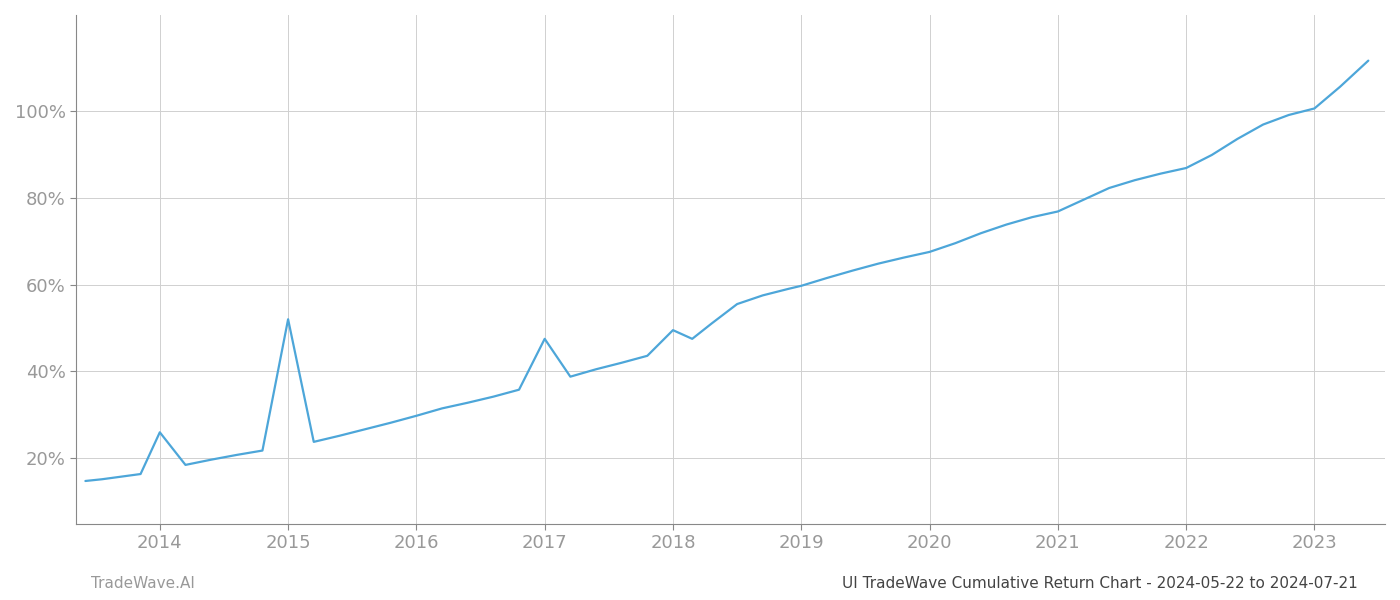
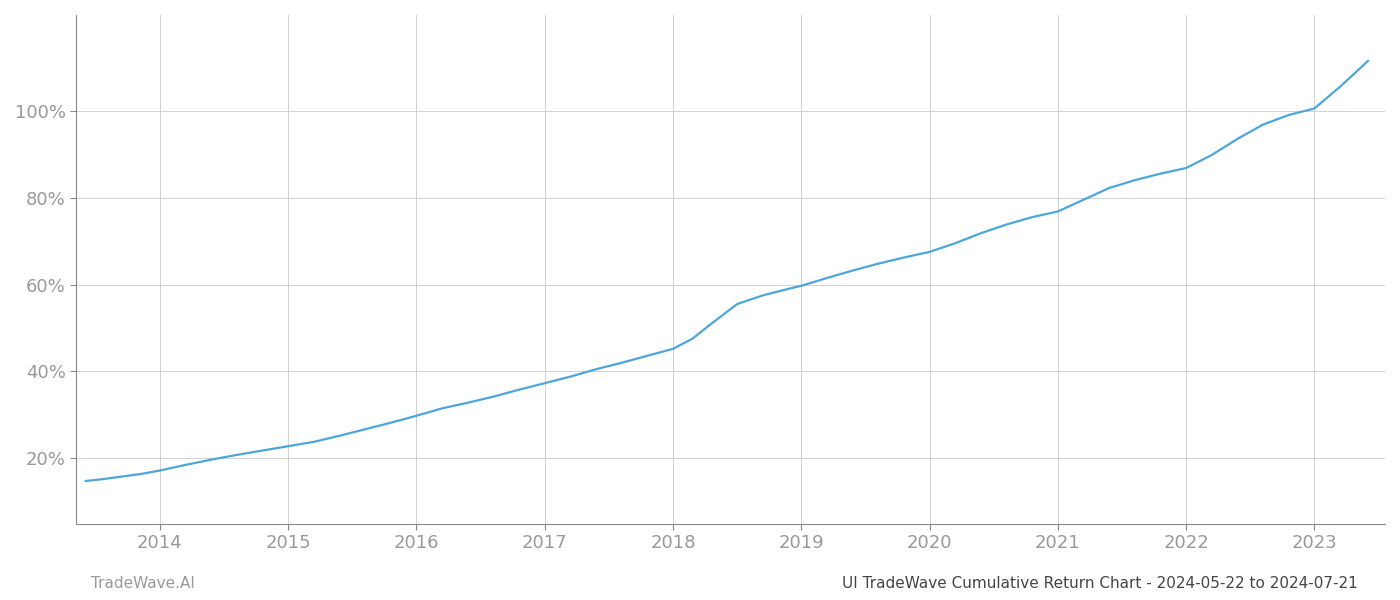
2014: 26.0% -> 17.2%
2015: 52.0% -> 22.8%
2017: 47.5% -> 37.3%
2018: 49.5% -> 45.2%
